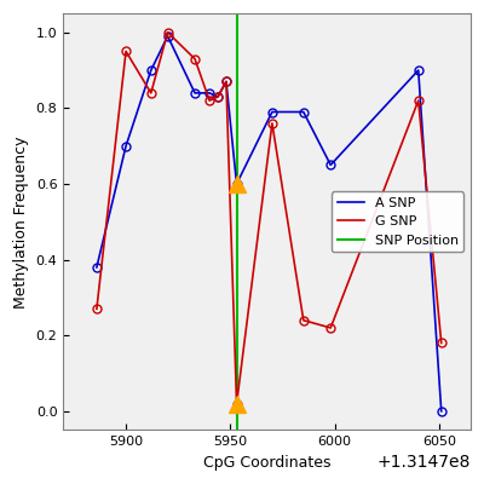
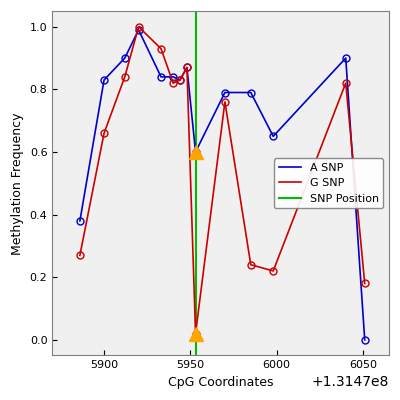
A SNP/5900: 0.70 -> 0.83
G SNP/5900: 0.95 -> 0.66
